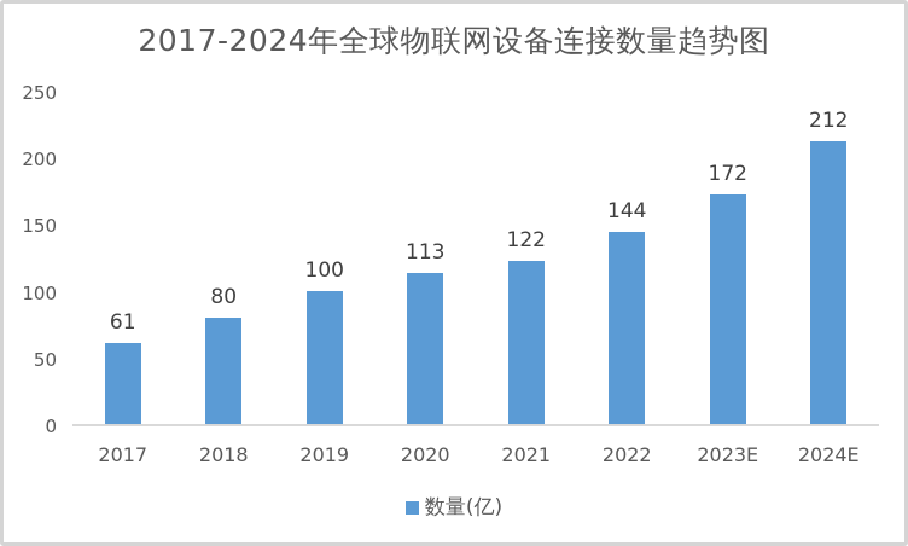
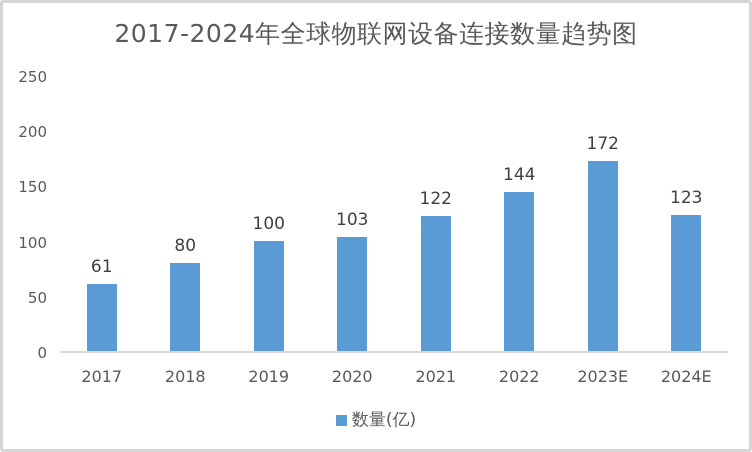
2020: 113 -> 103
2024E: 212 -> 123
